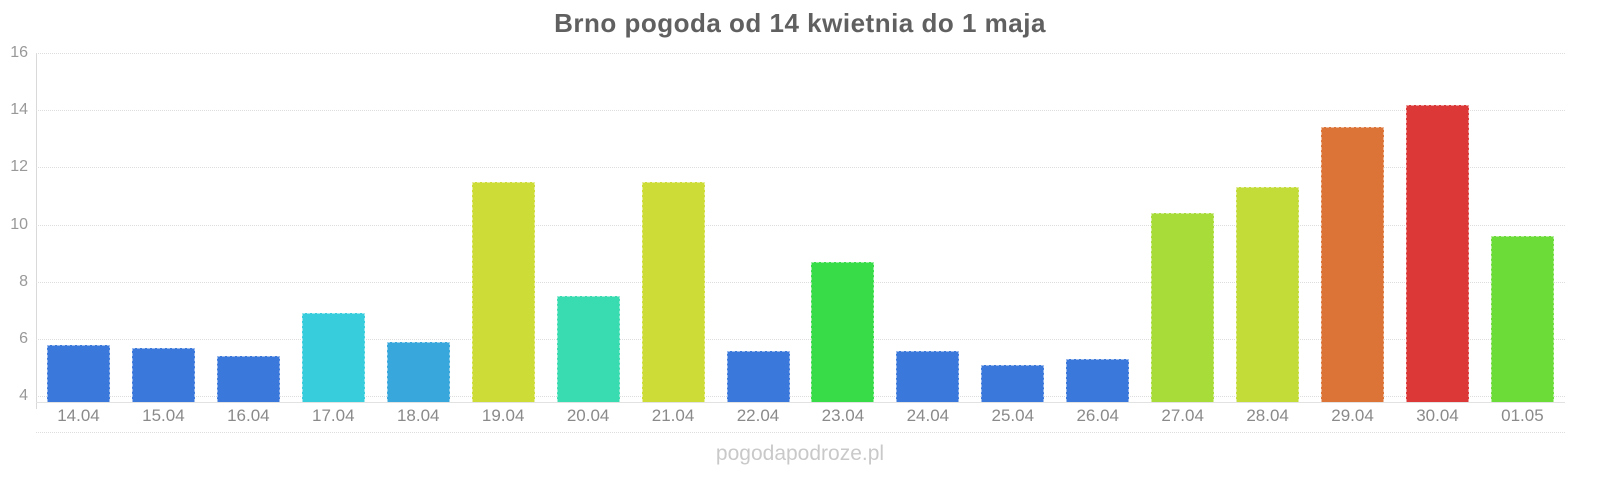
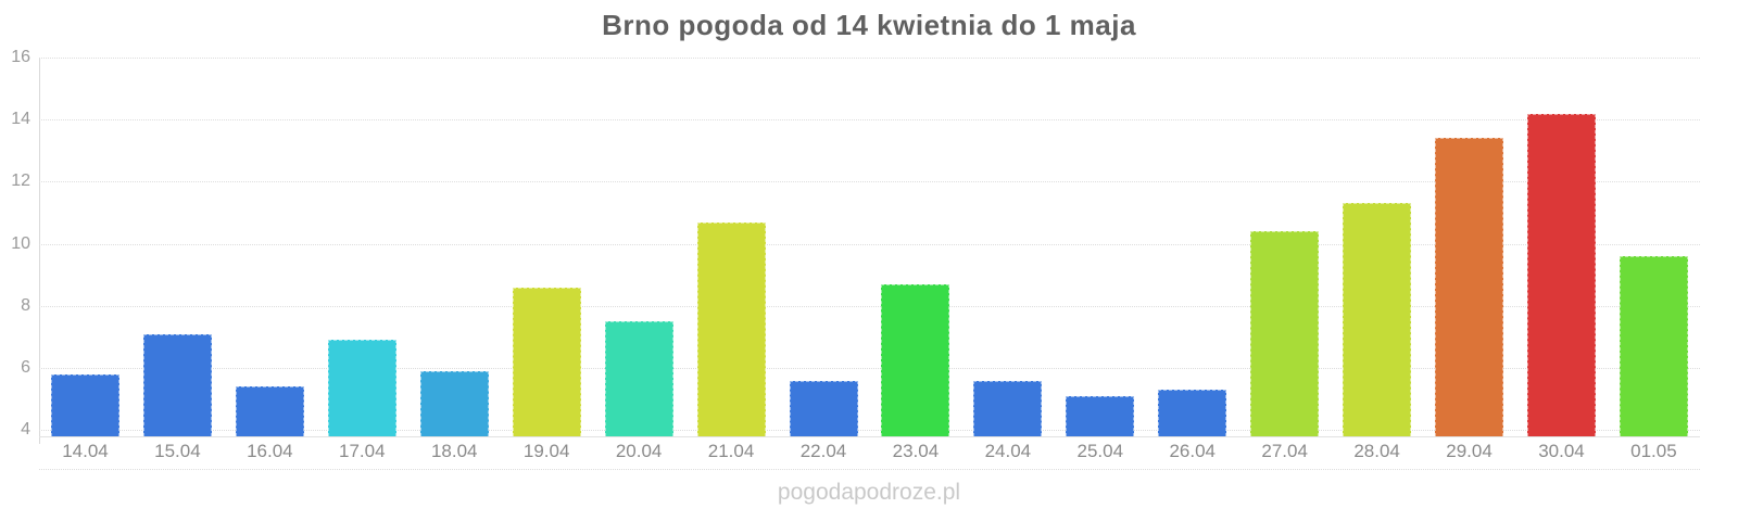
15.04: 5.7 -> 7.1
19.04: 11.5 -> 8.6
21.04: 11.5 -> 10.7
